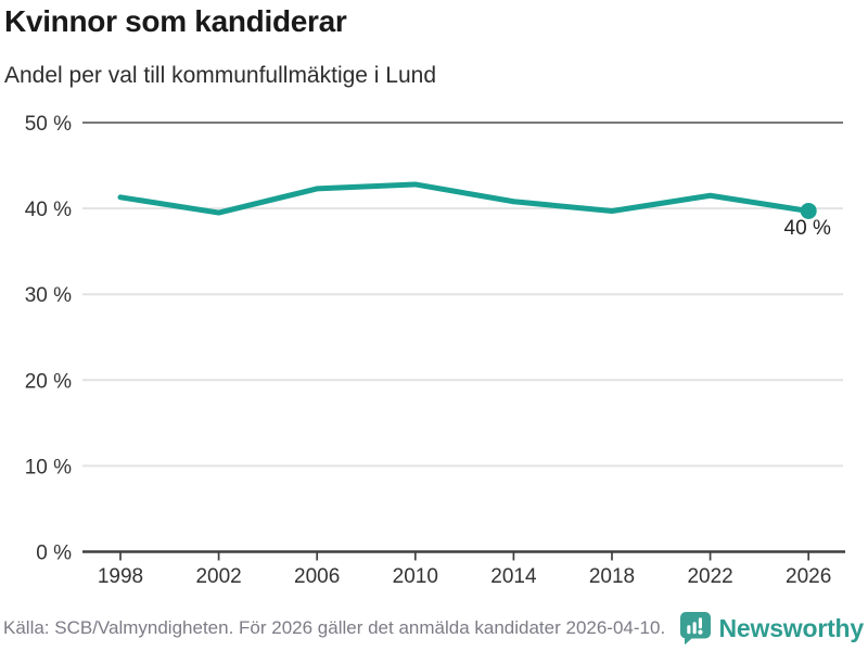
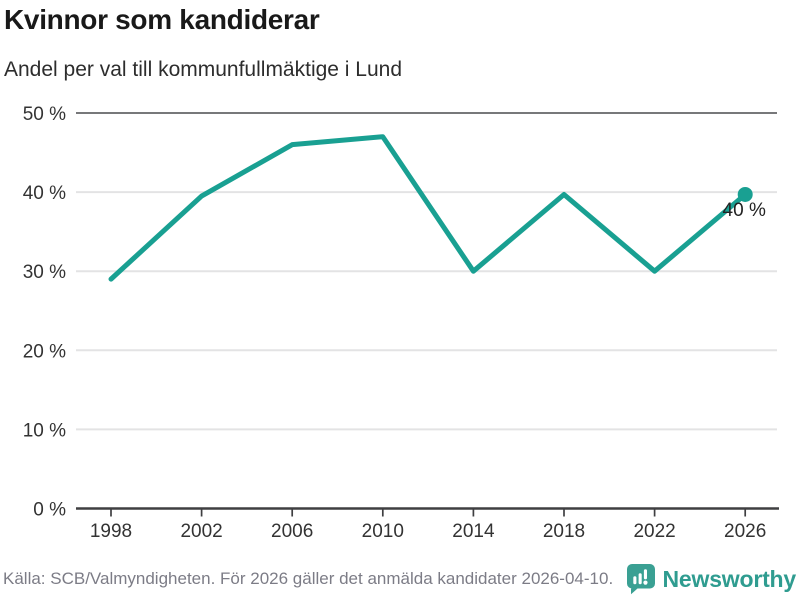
1998: 41% -> 29%
2006: 42% -> 46%
2010: 43% -> 47%
2014: 41% -> 30%
2022: 42% -> 30%
